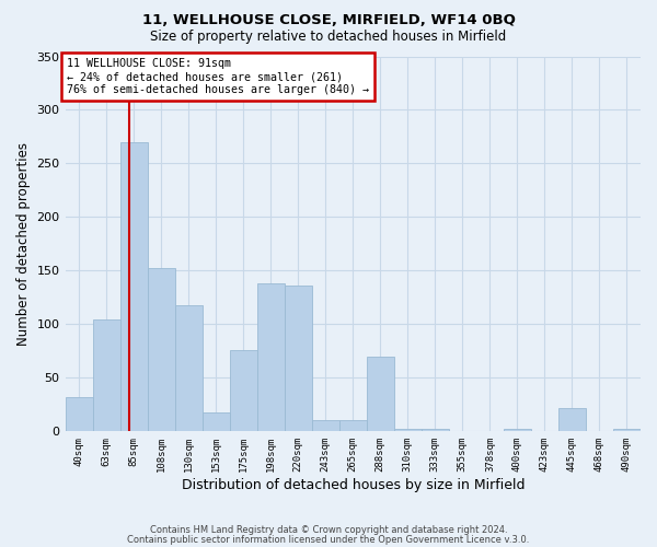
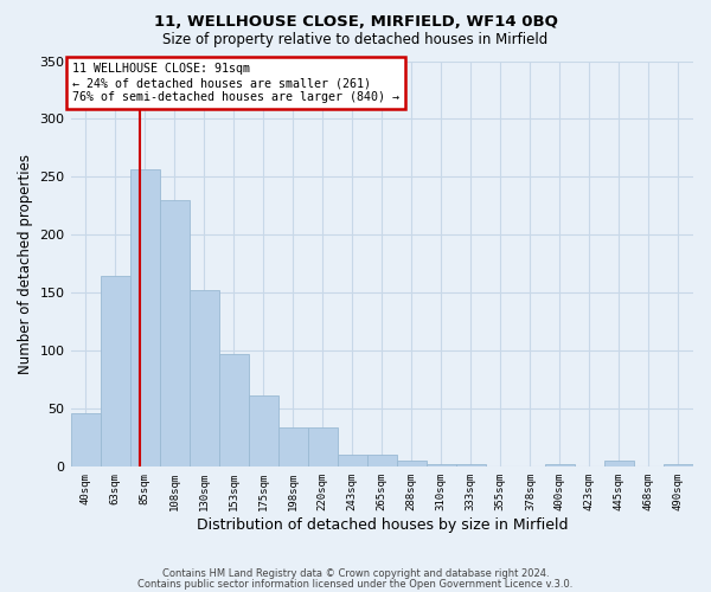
40sqm: 32 -> 46
63sqm: 104 -> 165
85sqm: 270 -> 257
108sqm: 152 -> 230
130sqm: 118 -> 152
153sqm: 18 -> 97
175sqm: 76 -> 62
198sqm: 138 -> 34
220sqm: 136 -> 34
288sqm: 70 -> 5
445sqm: 22 -> 5
